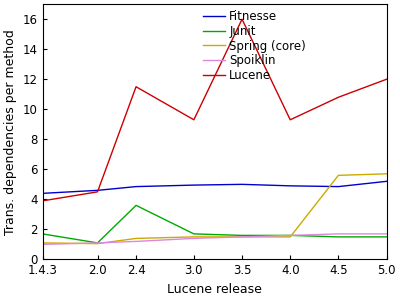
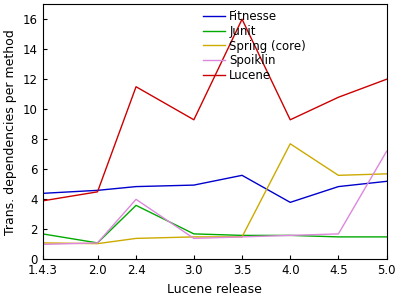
Spoiklin/2.4: 1.2 -> 4.0
Fitnesse/3.5: 5.0 -> 5.6
Fitnesse/4.0: 4.9 -> 3.8
Spring (core)/4.0: 1.5 -> 7.7
Spoiklin/5.0: 1.7 -> 7.2
